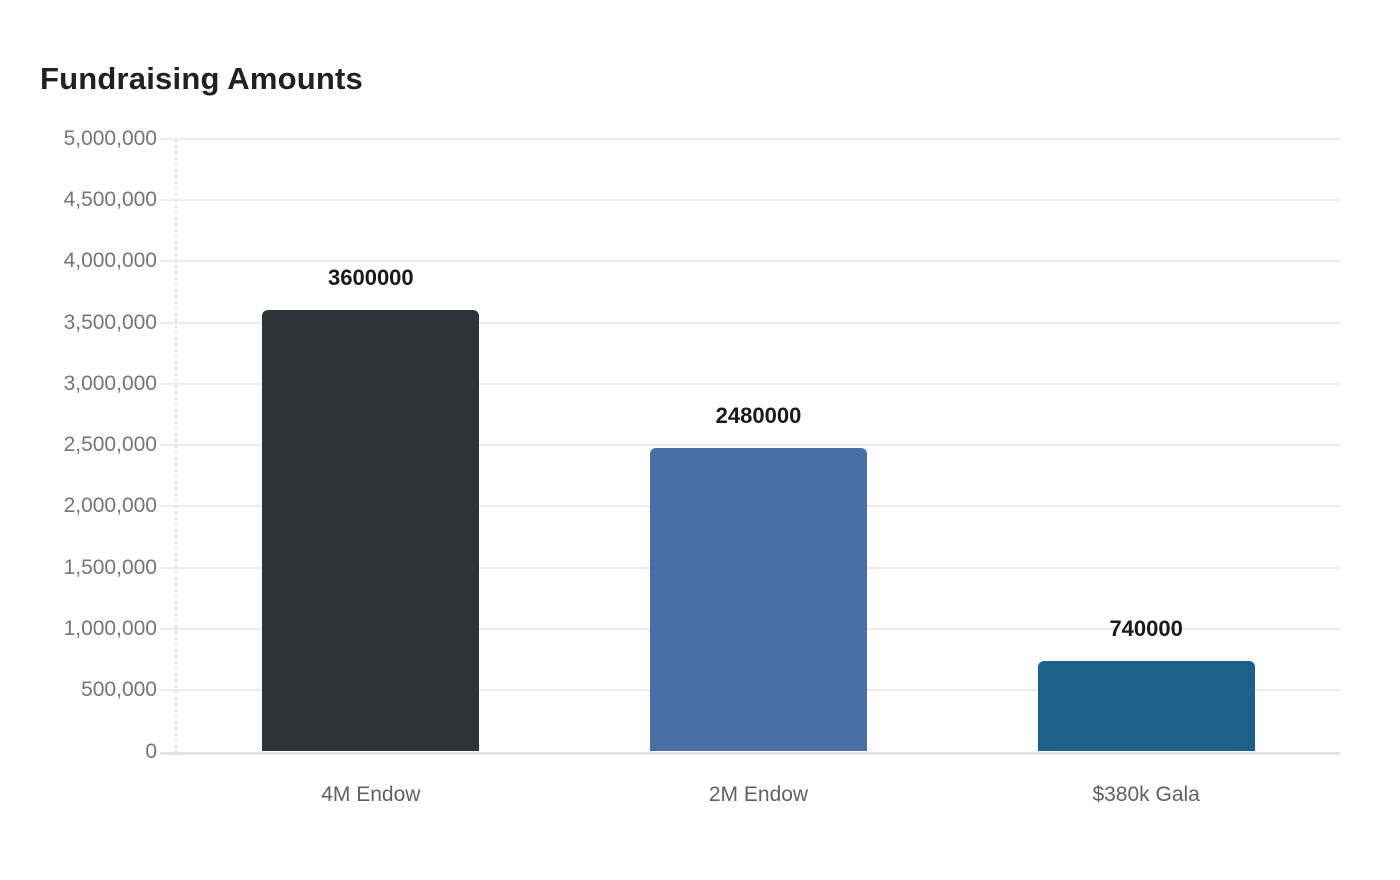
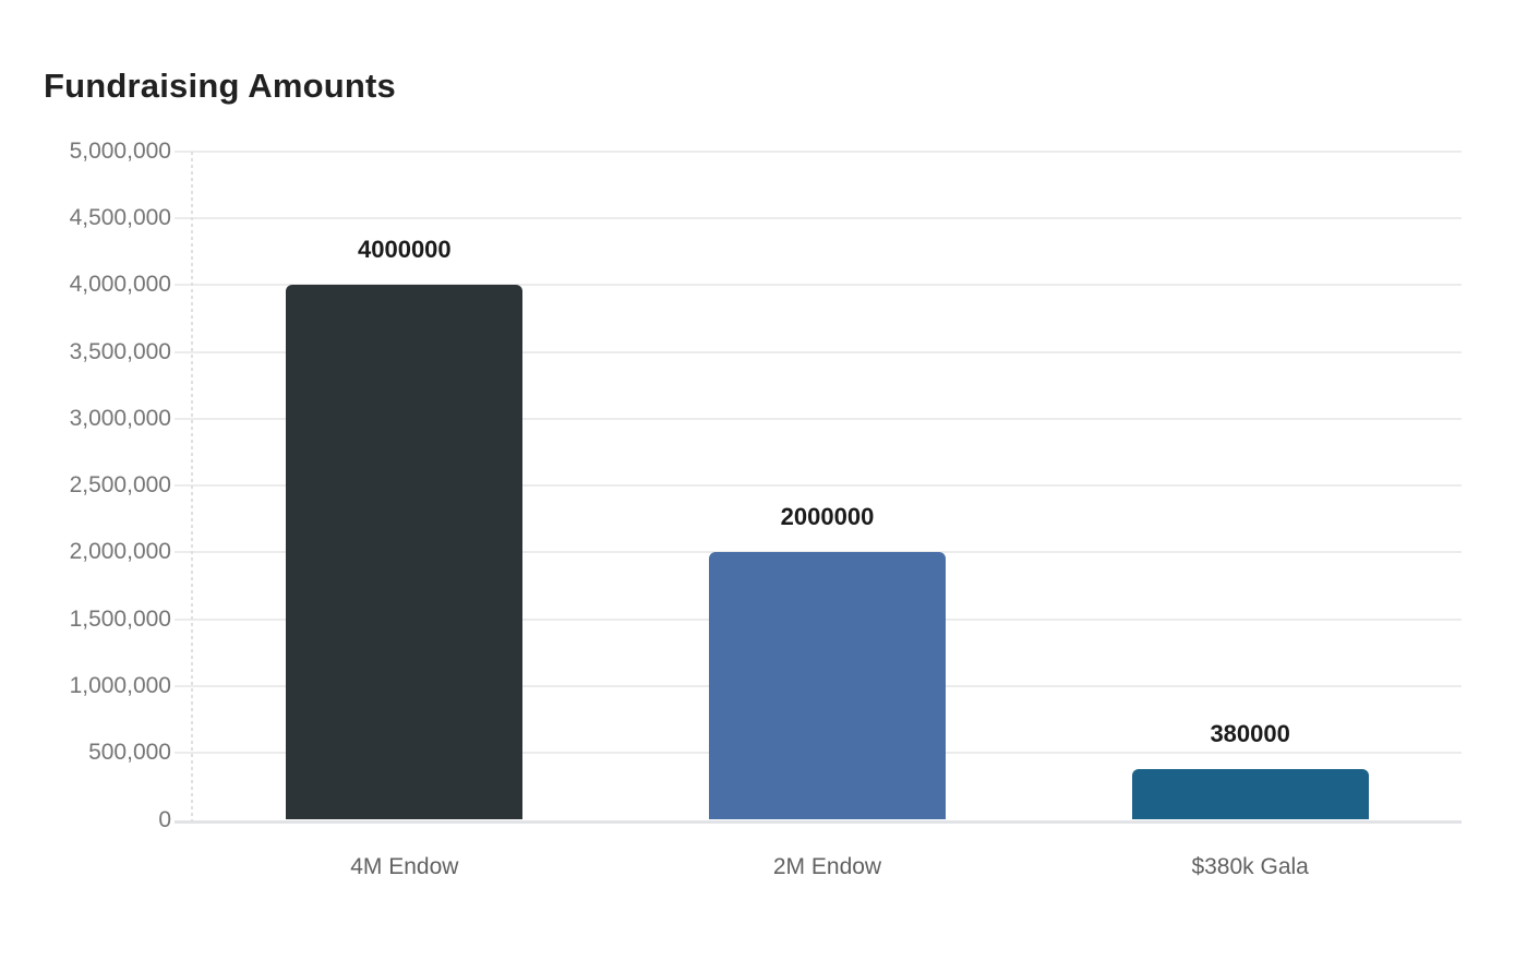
4M Endow: 3600000 -> 4000000
2M Endow: 2480000 -> 2000000
$380k Gala: 740000 -> 380000
